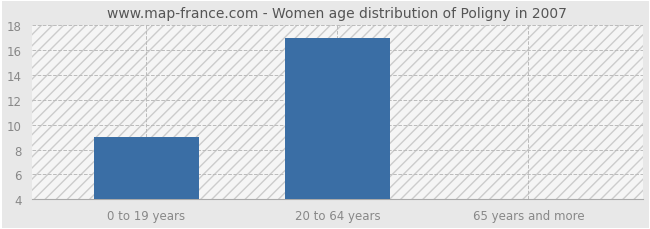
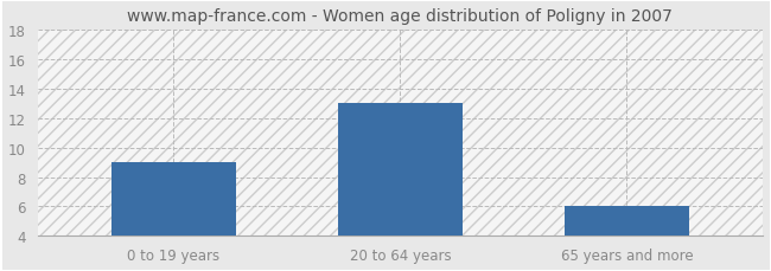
20 to 64 years: 17 -> 13
65 years and more: 4 -> 6
